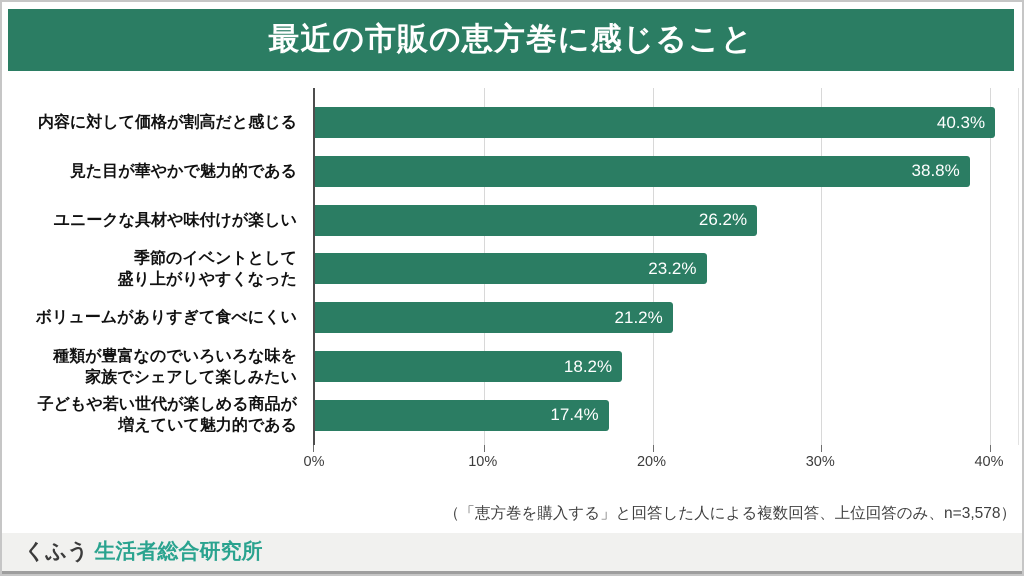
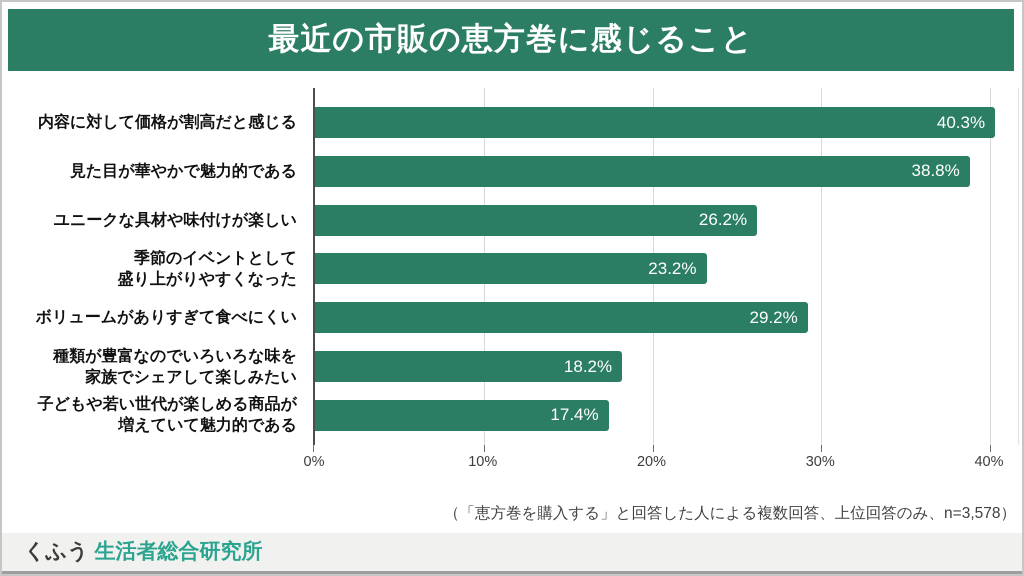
ボリュームがありすぎて食べにくい: 21.2% -> 29.2%
